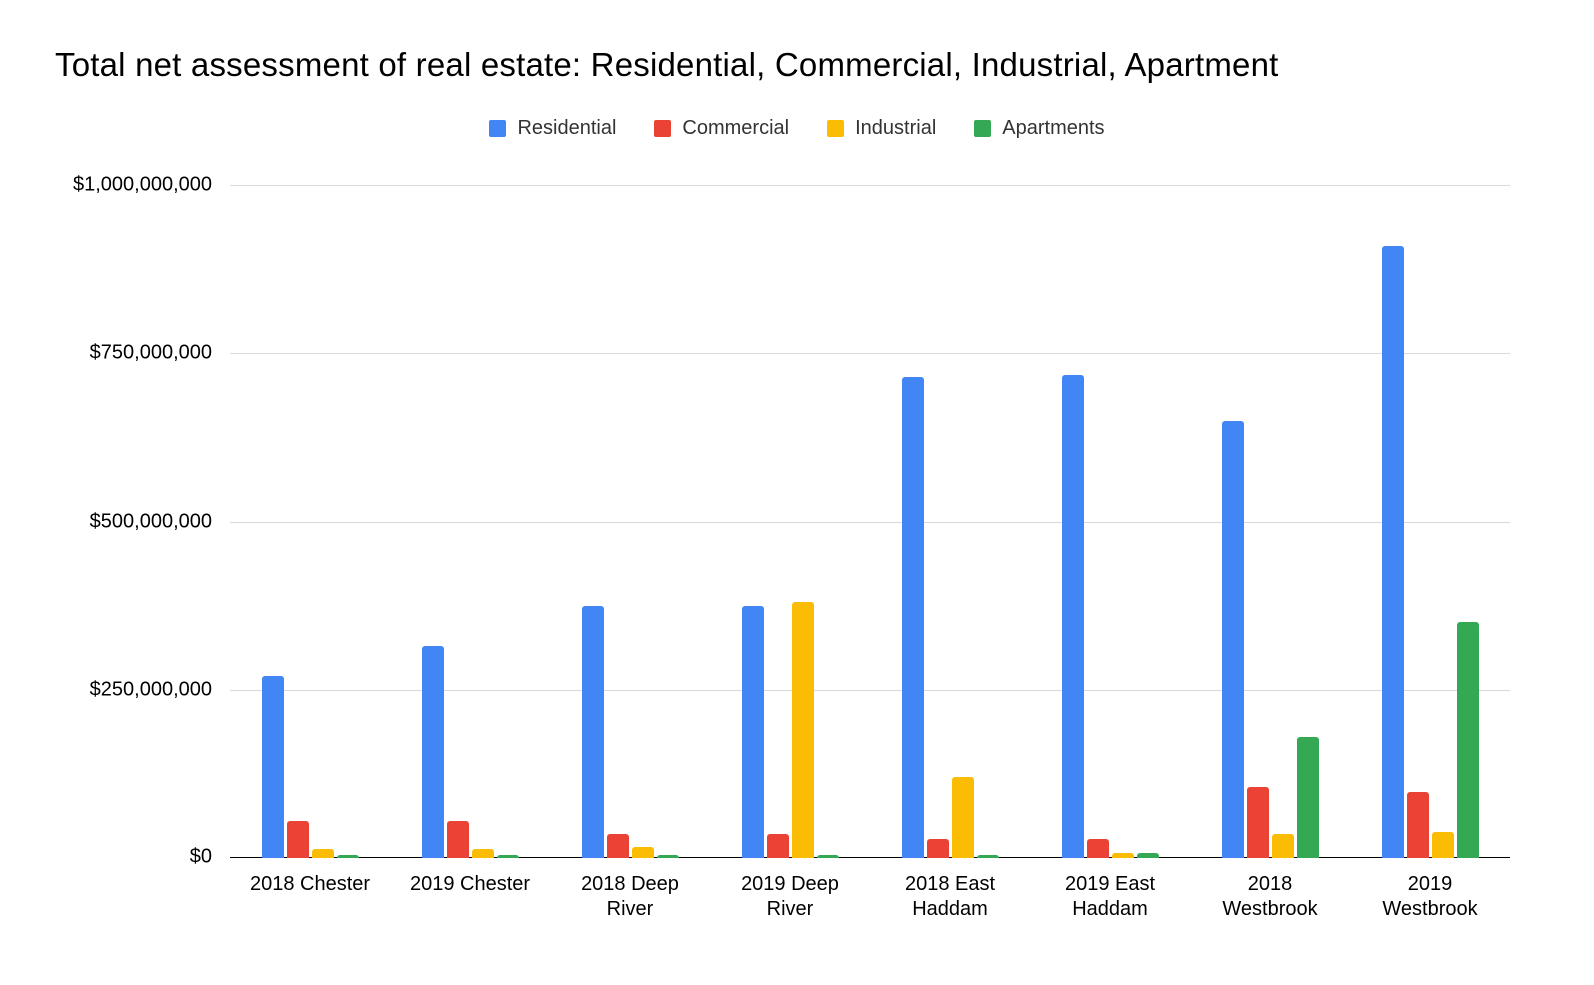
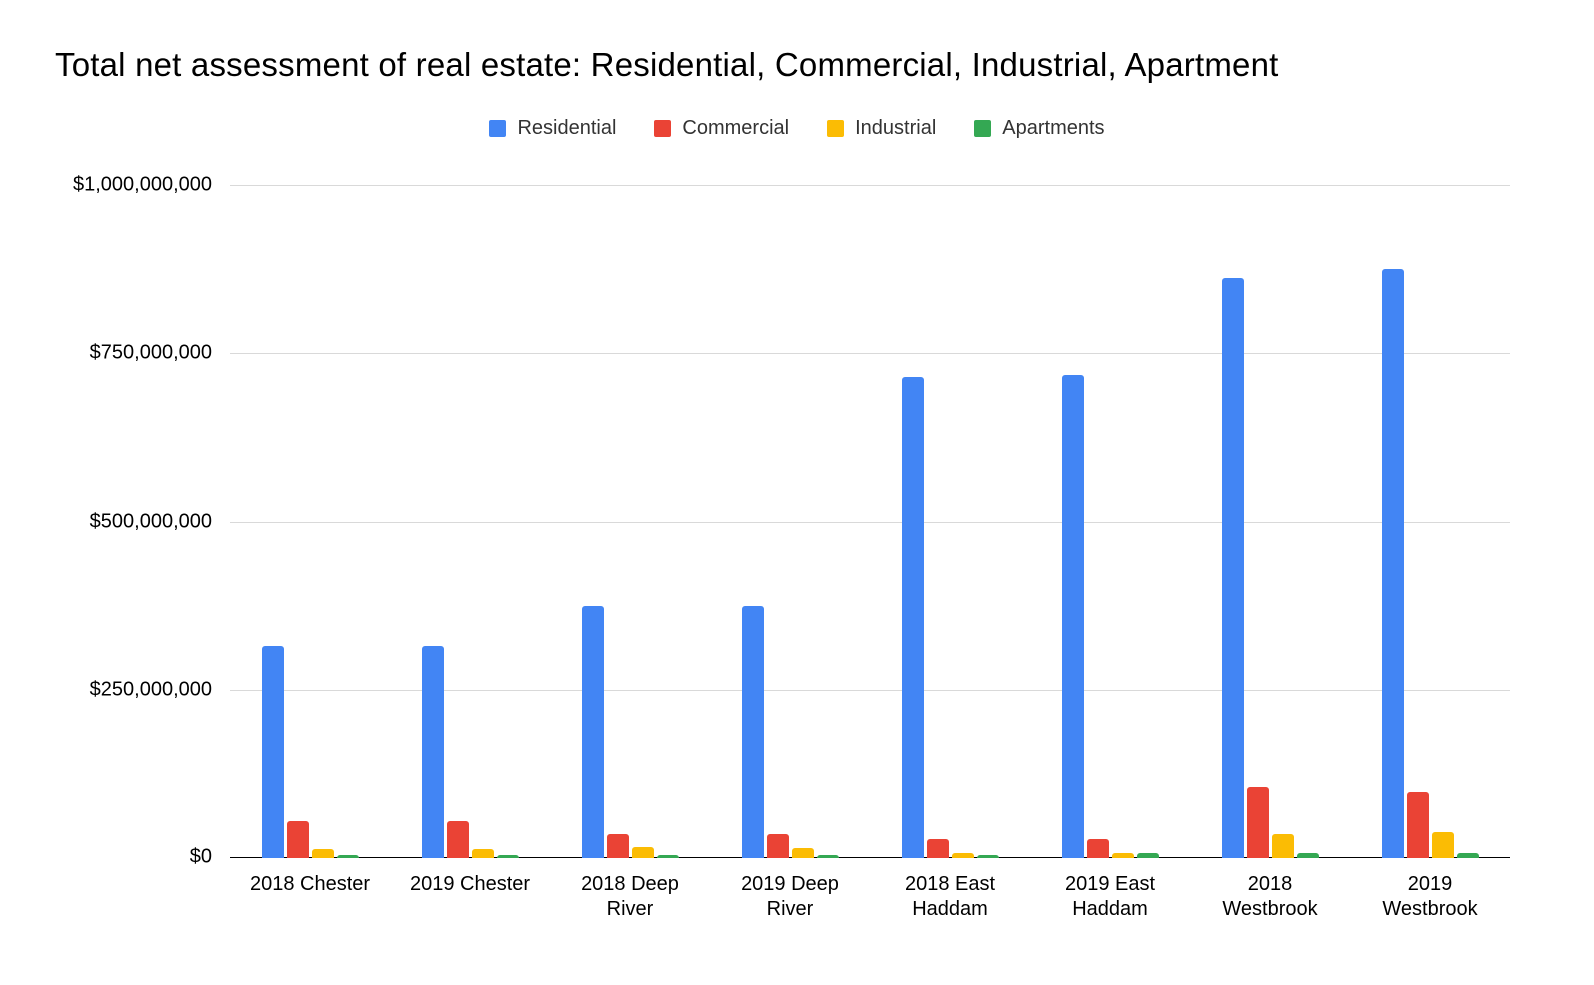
Residential/2018 Chester: $270000000 -> $320000000
Industrial/2019 Deep River: $380000000 -> $20000000
Industrial/2018 East Haddam: $120000000 -> $10000000
Residential/2018 Westbrook: $650000000 -> $860000000
Apartments/2018 Westbrook: $180000000 -> $10000000
Residential/2019 Westbrook: $910000000 -> $880000000
Apartments/2019 Westbrook: $350000000 -> $10000000
